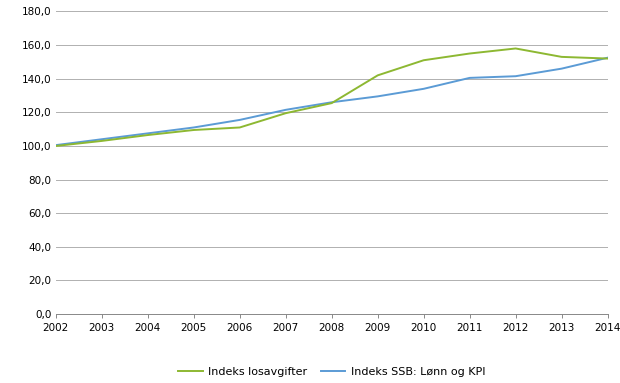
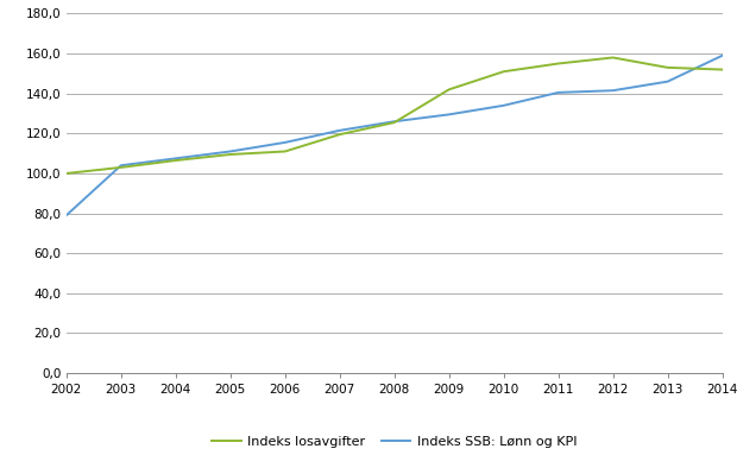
Indeks SSB: Lønn og KPI/2002: 100 -> 79
Indeks SSB: Lønn og KPI/2014: 152 -> 159
